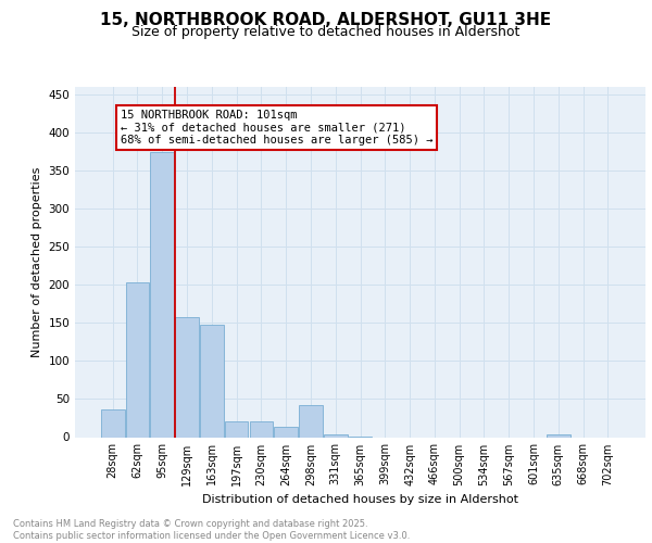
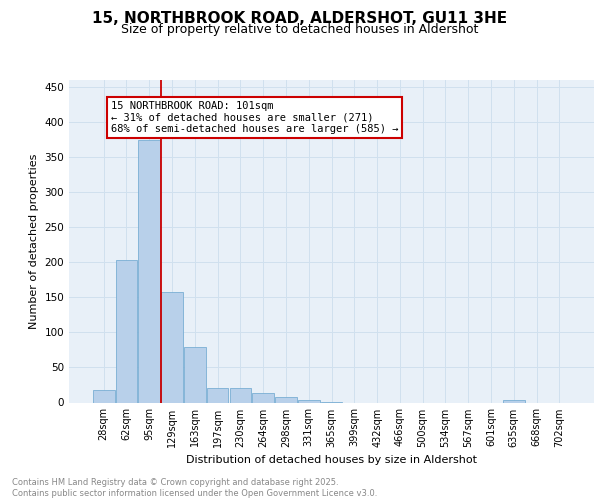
28sqm: 36 -> 18
163sqm: 148 -> 79
298sqm: 42 -> 8
